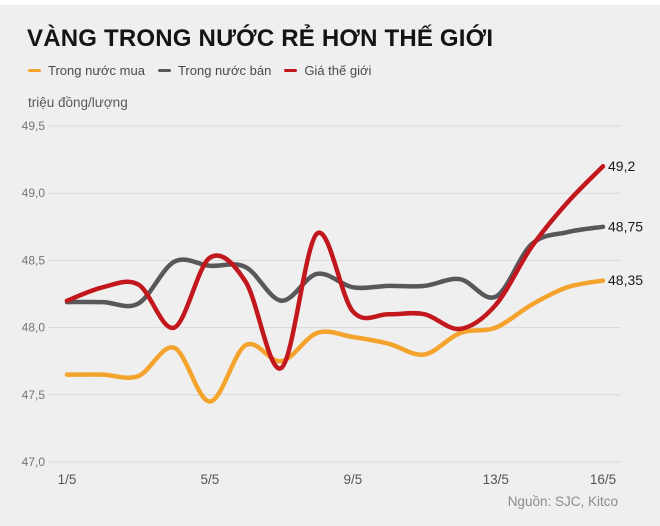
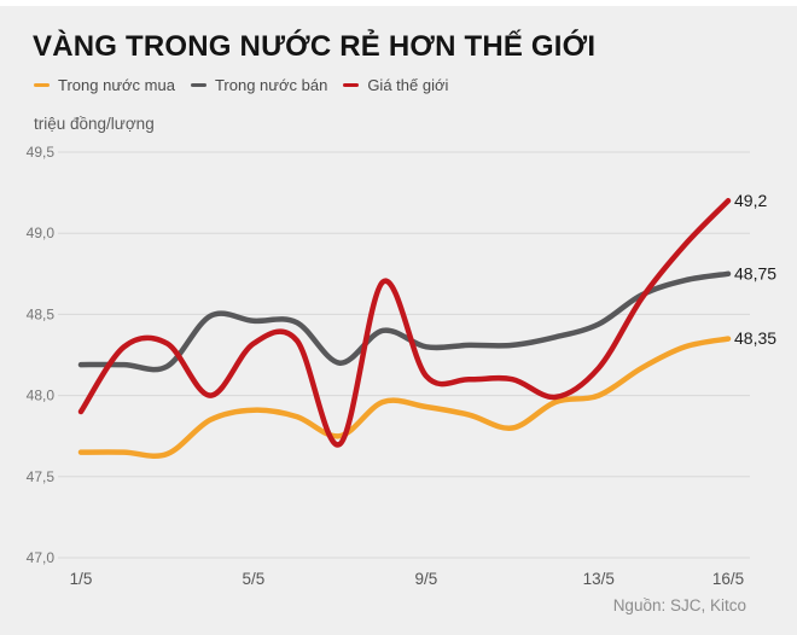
Giá thế giới/1/5: 48,20 -> 47,90
Trong nước mua/5/5: 47,45 -> 47,91
Giá thế giới/5/5: 48,52 -> 48,32
Trong nước bán/13/5: 48,23 -> 48,44
